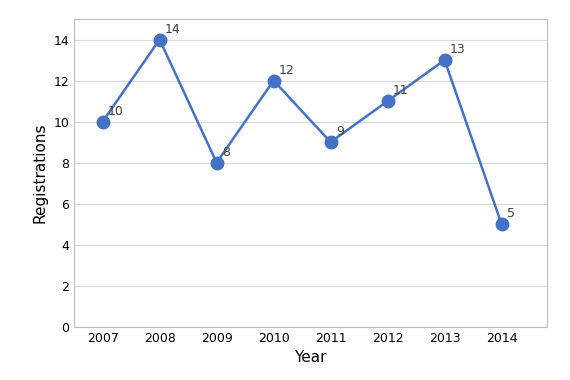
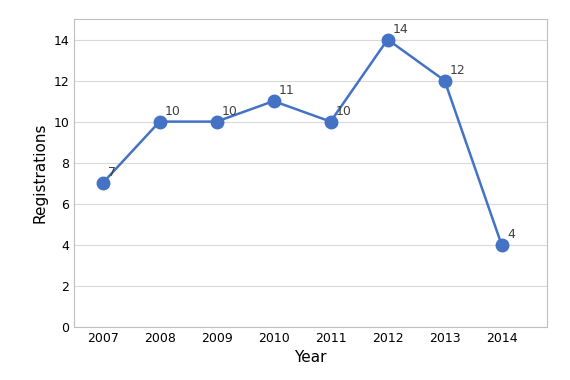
2007: 10 -> 7
2008: 14 -> 10
2009: 8 -> 10
2010: 12 -> 11
2011: 9 -> 10
2012: 11 -> 14
2013: 13 -> 12
2014: 5 -> 4
